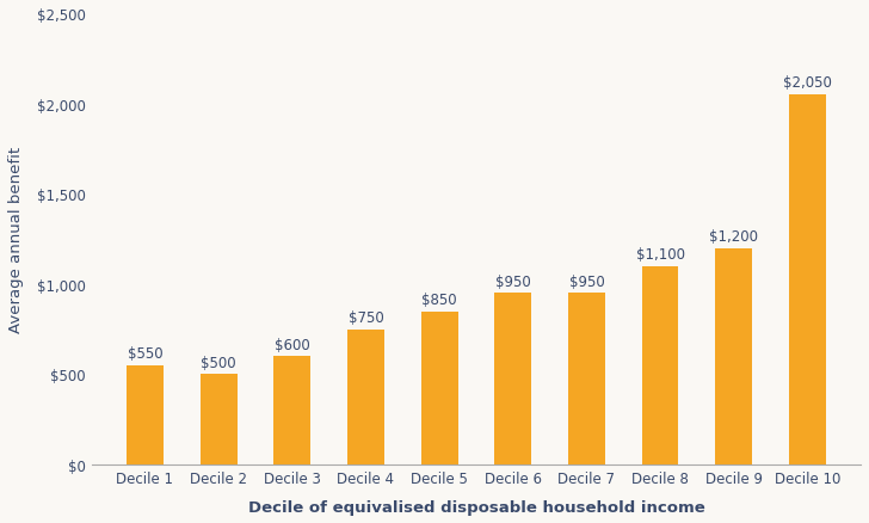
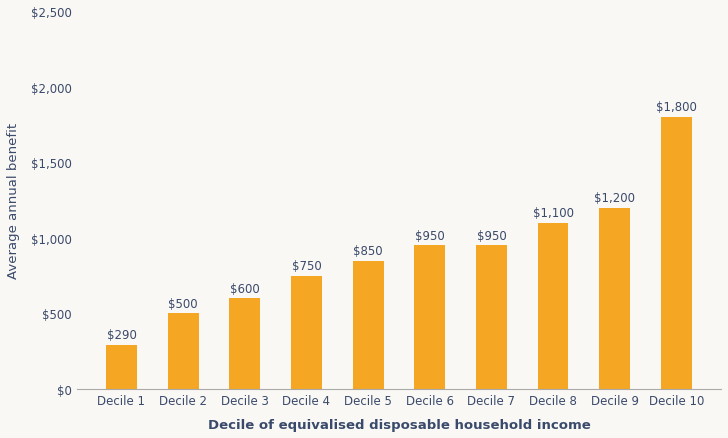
Decile 1: $550 -> $290
Decile 10: $2,050 -> $1,800
